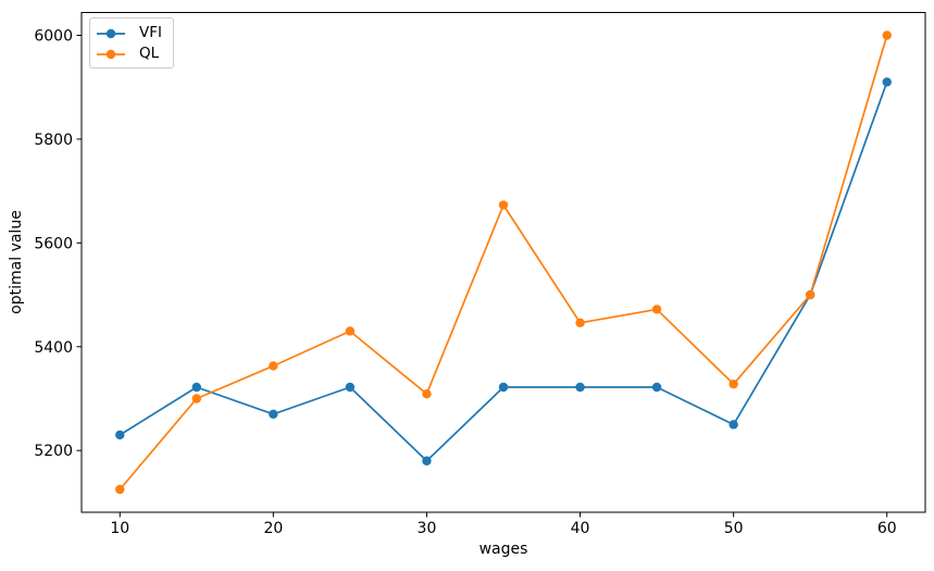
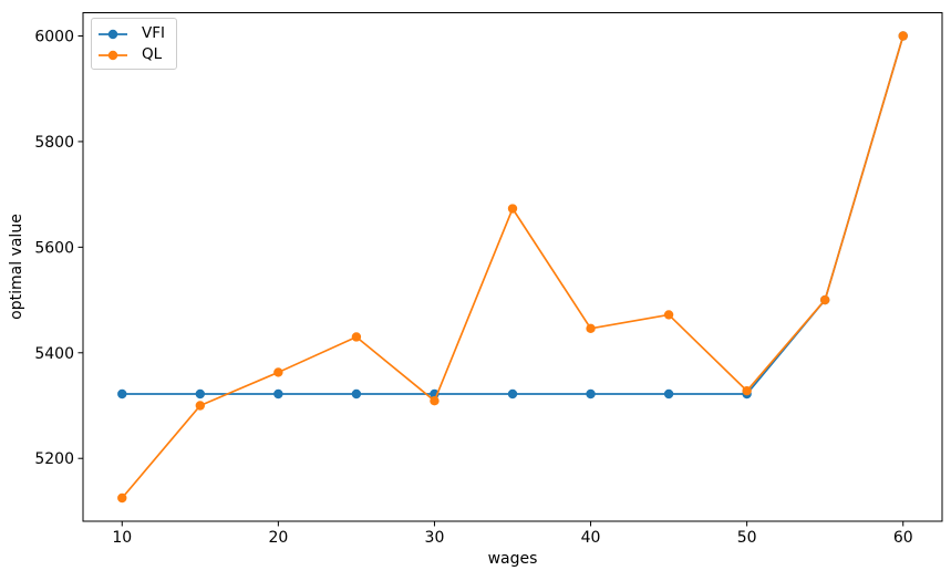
VFI/10: 5230 -> 5320
VFI/20: 5270 -> 5320
VFI/30: 5180 -> 5320
VFI/50: 5250 -> 5320
VFI/60: 5910 -> 6000
